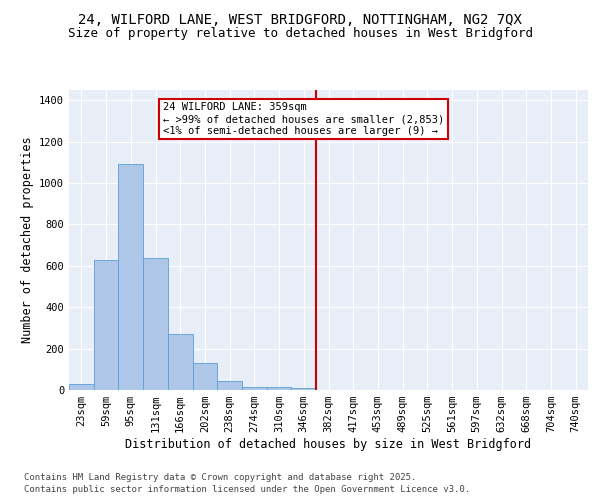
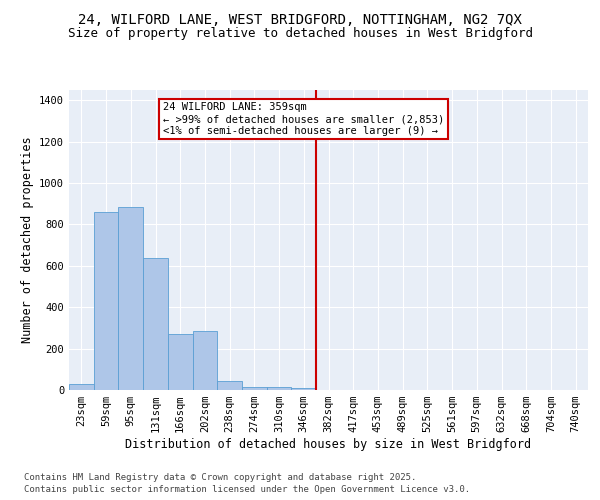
59sqm: 630 -> 860
95sqm: 1090 -> 885
202sqm: 130 -> 285
